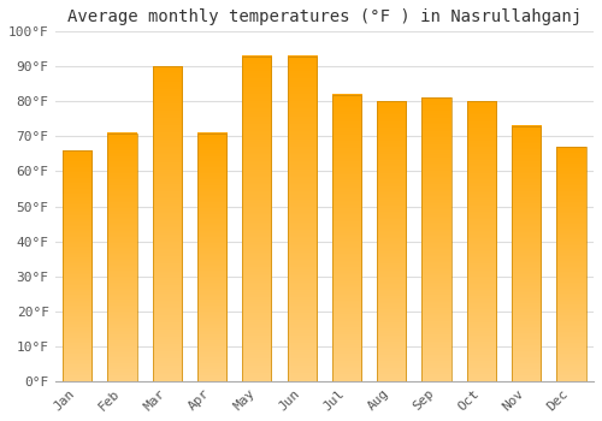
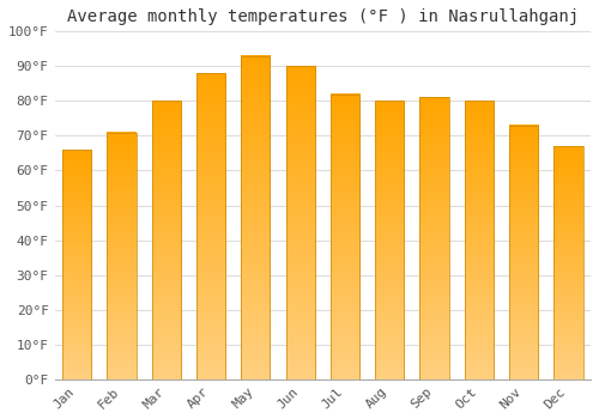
Mar: 90°F -> 80°F
Apr: 71°F -> 88°F
Jun: 93°F -> 90°F
